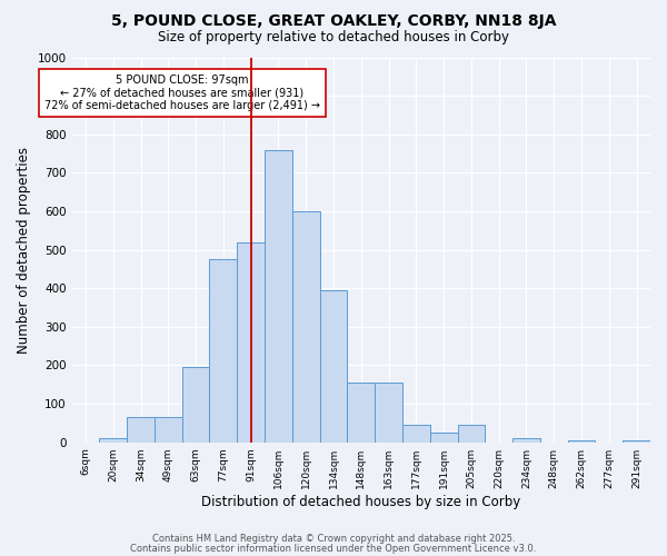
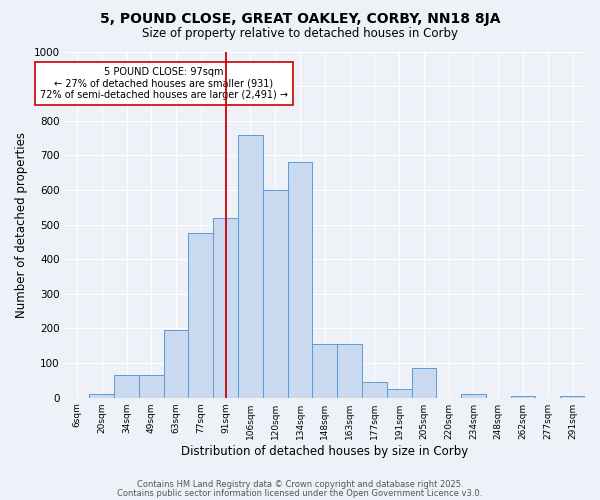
134sqm: 395 -> 680
205sqm: 45 -> 85
